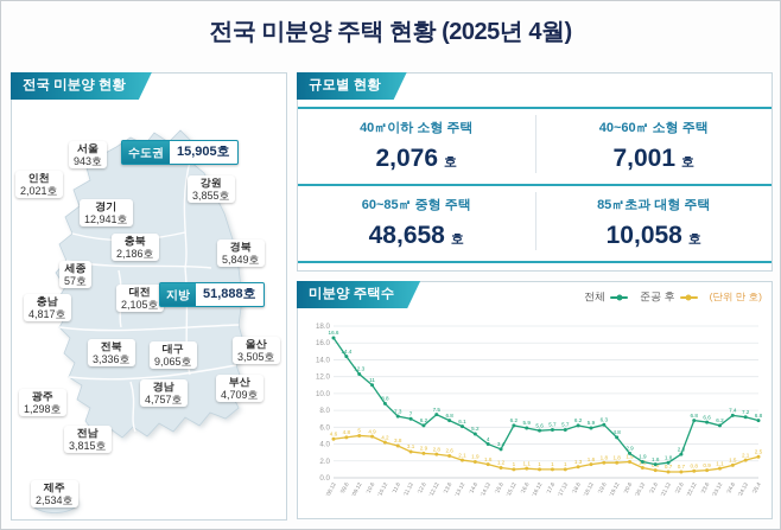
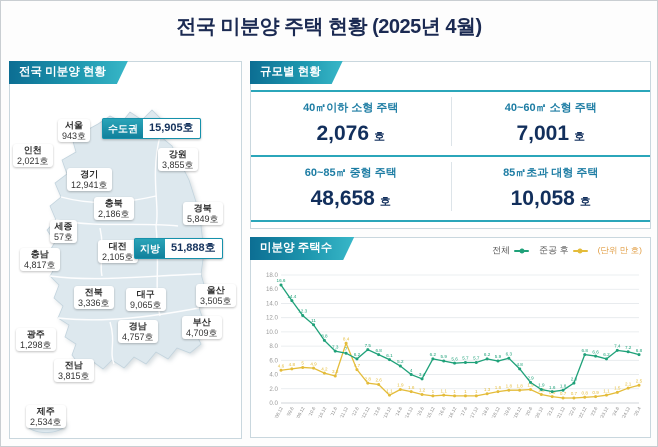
준공 후/'11.12: 3.1 -> 8.4
준공 후/'12.6: 2.9 -> 4.7
준공 후/'13.12: 2.1 -> 1.1
